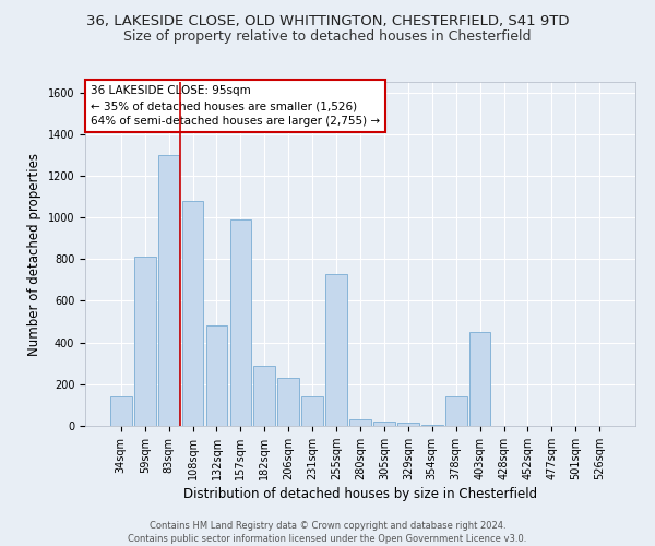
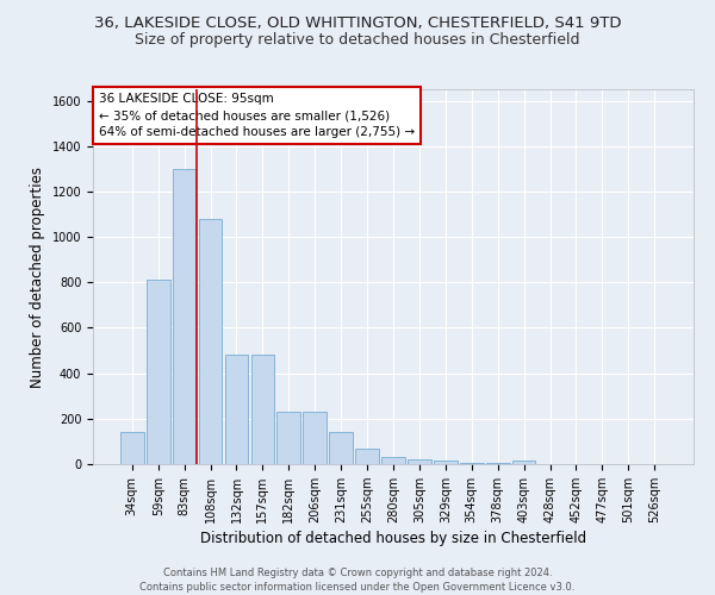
157sqm: 990 -> 480
182sqm: 290 -> 230
255sqm: 730 -> 70
378sqm: 140 -> 0
403sqm: 450 -> 20
